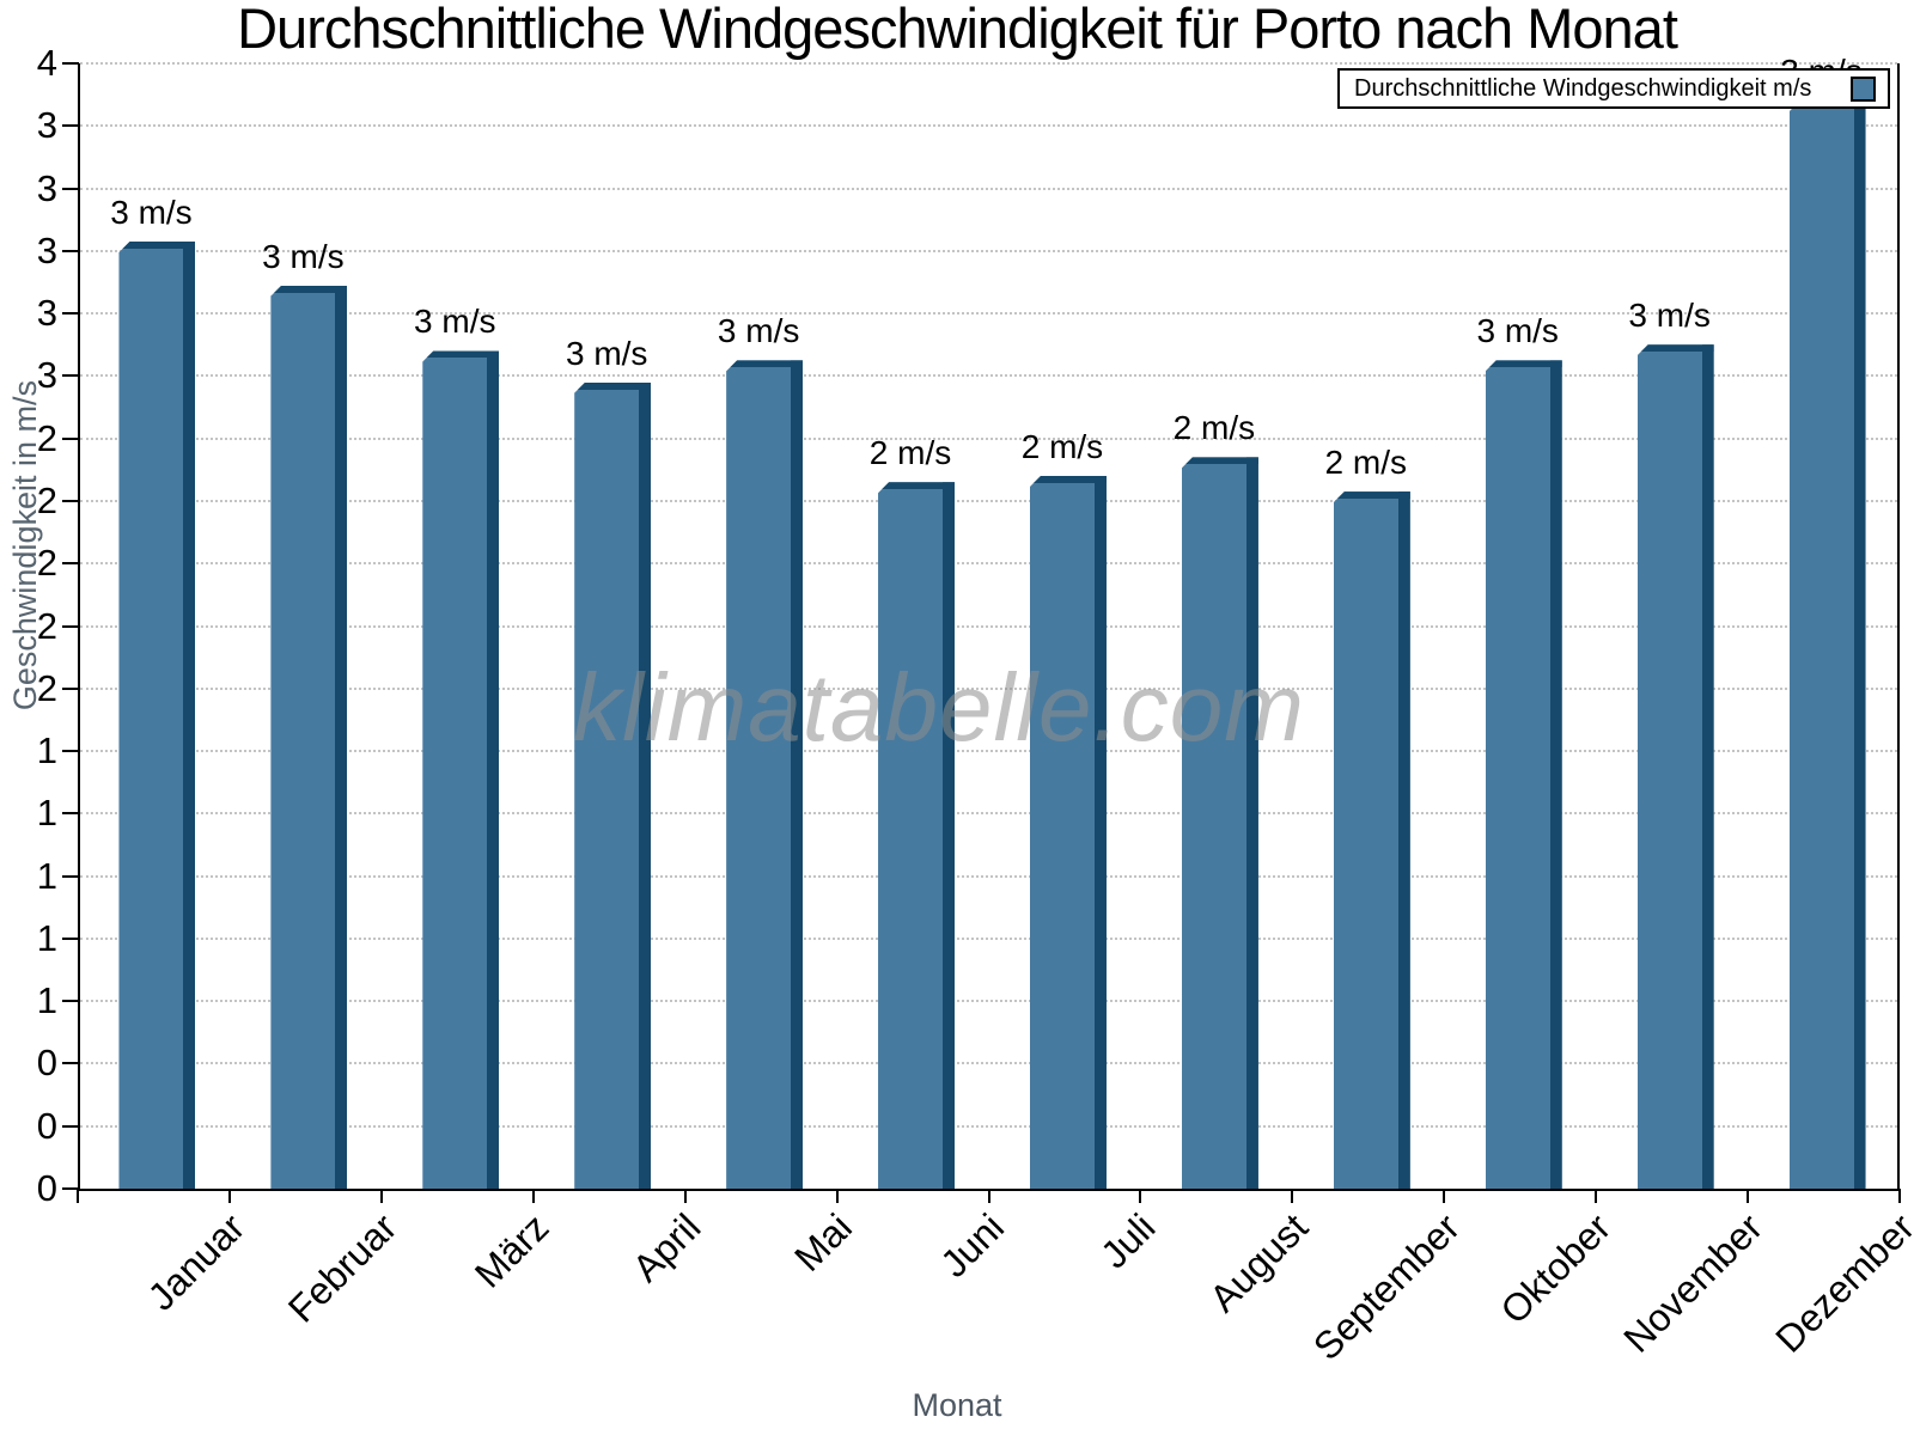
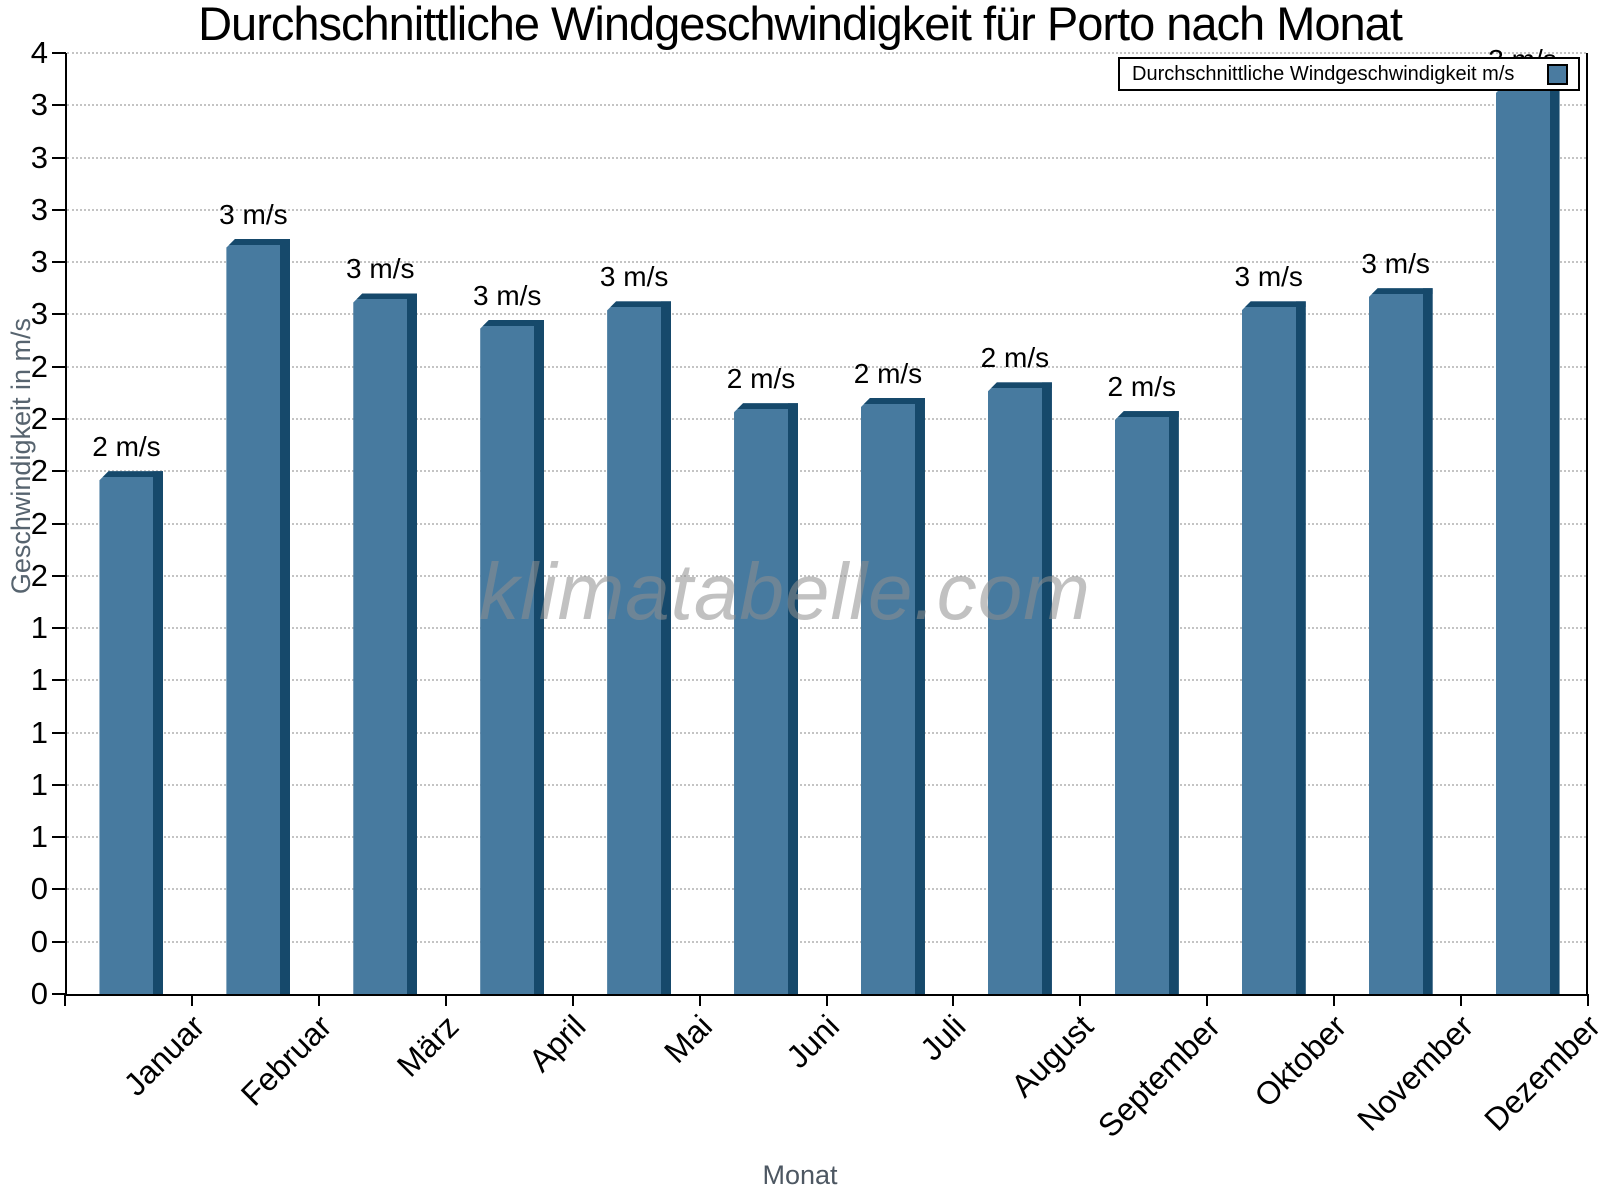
Januar: 3 -> 2
